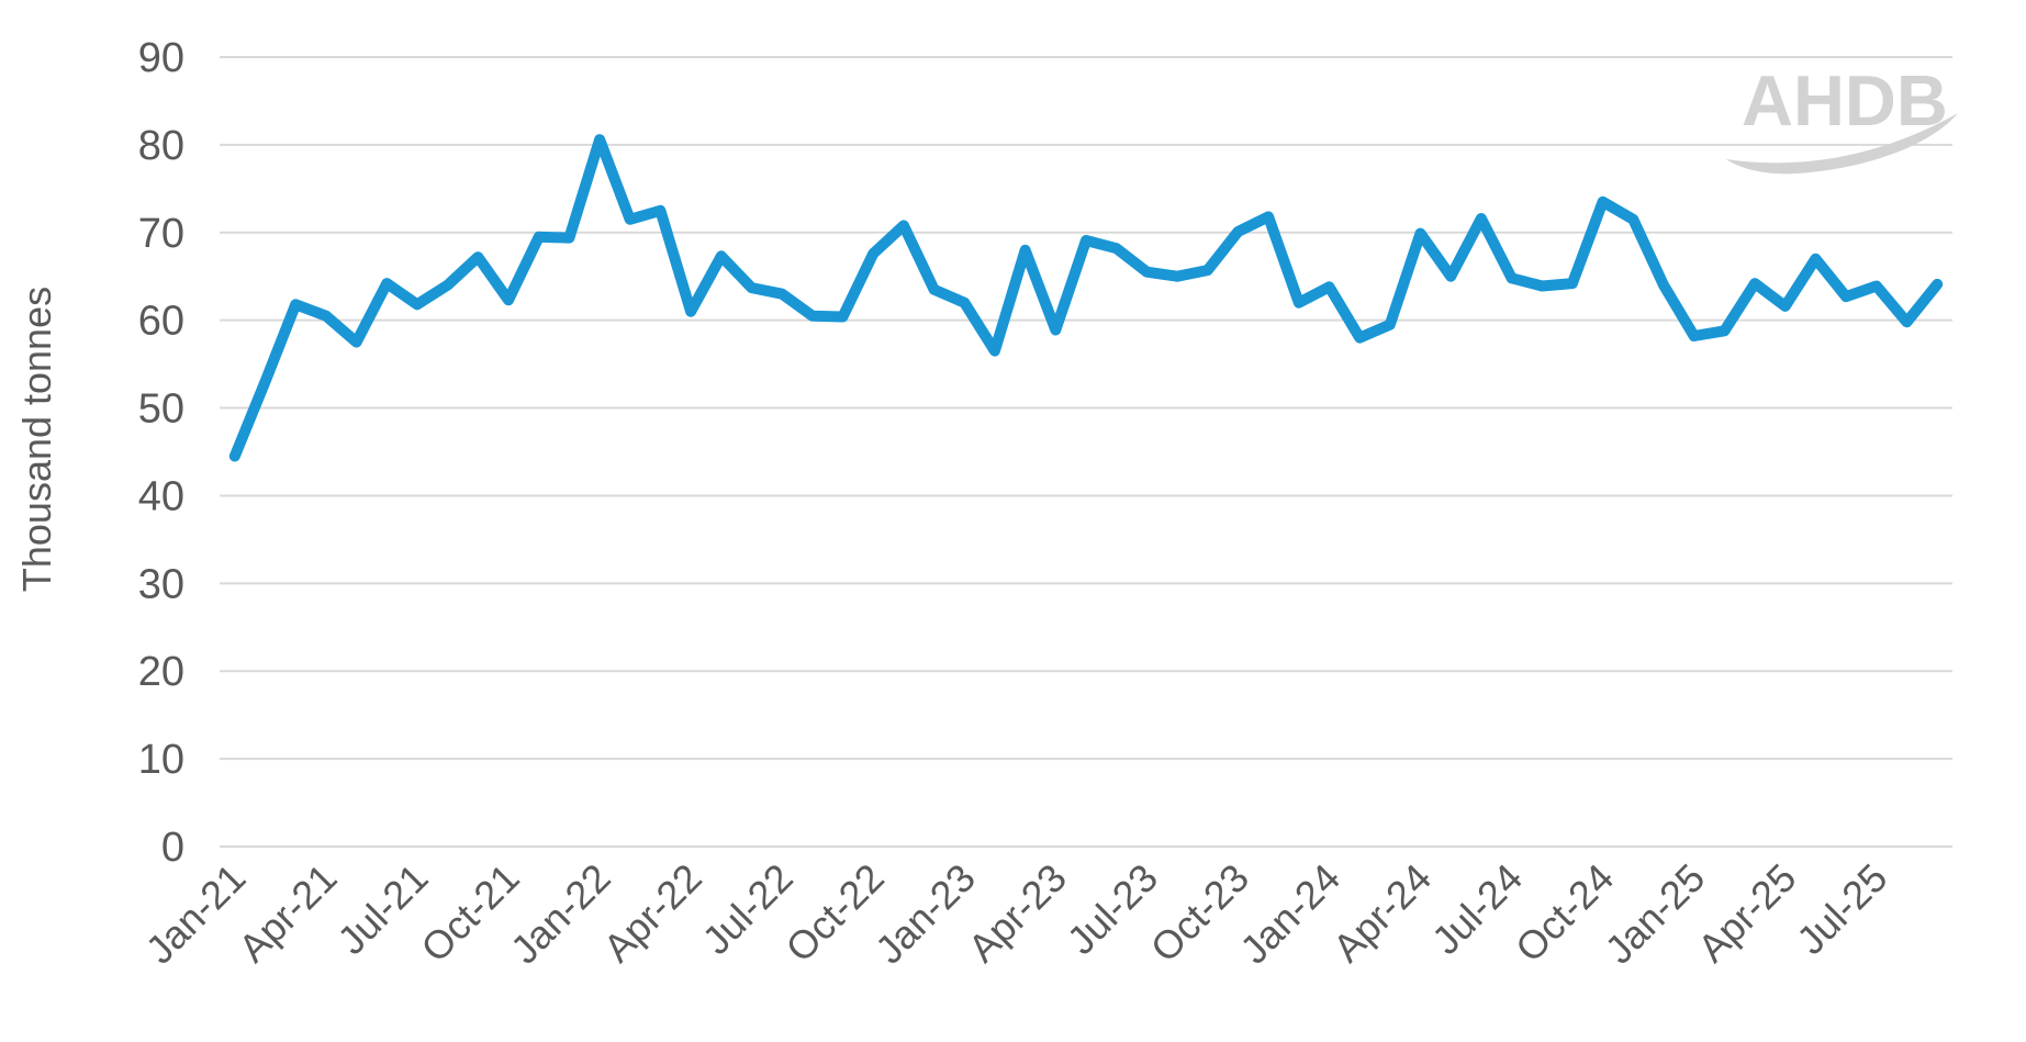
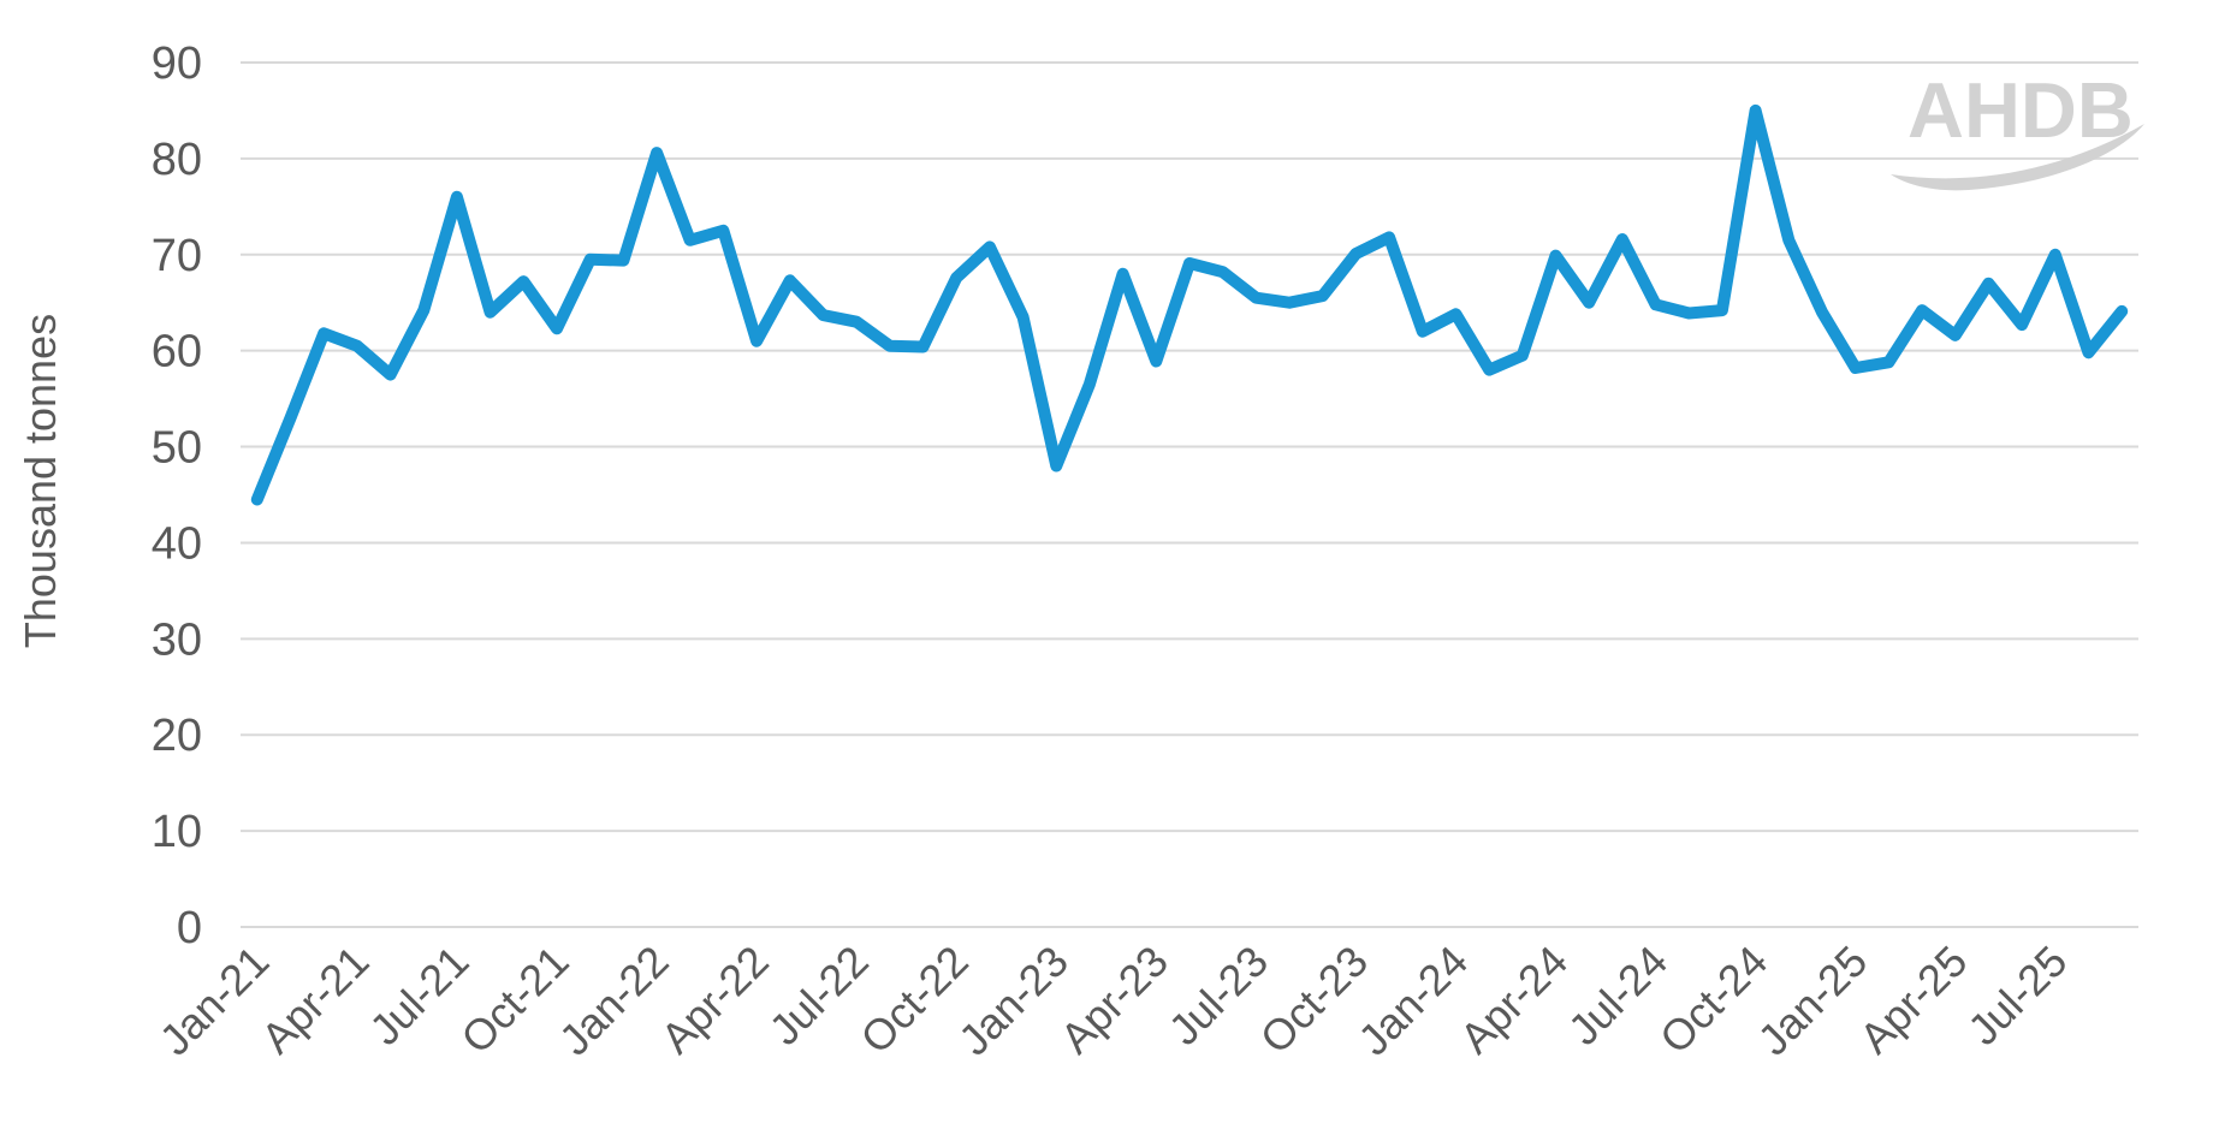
Jul-21: 62 -> 76
Jan-23: 62 -> 48
Oct-24: 74 -> 85
Jul-25: 64 -> 70
